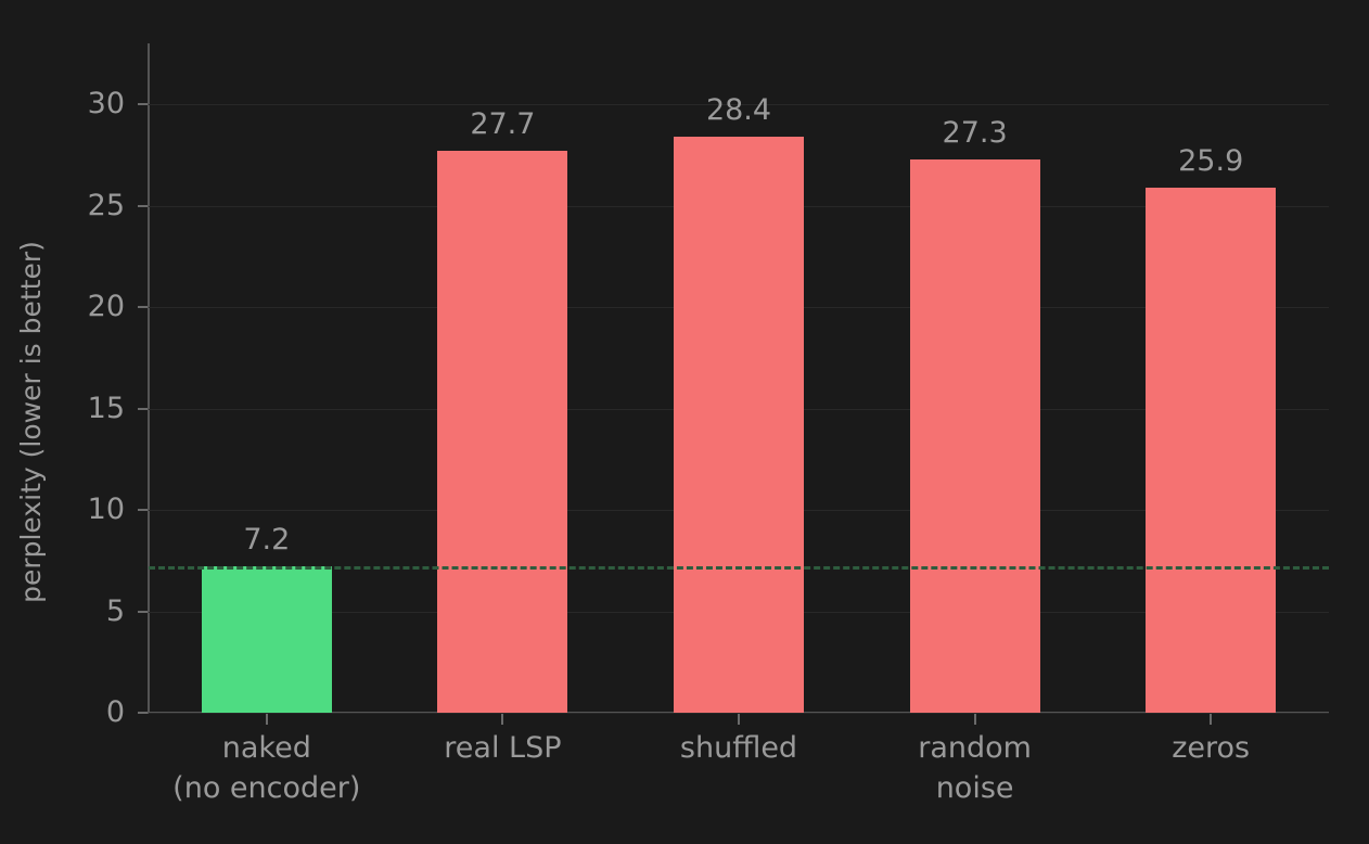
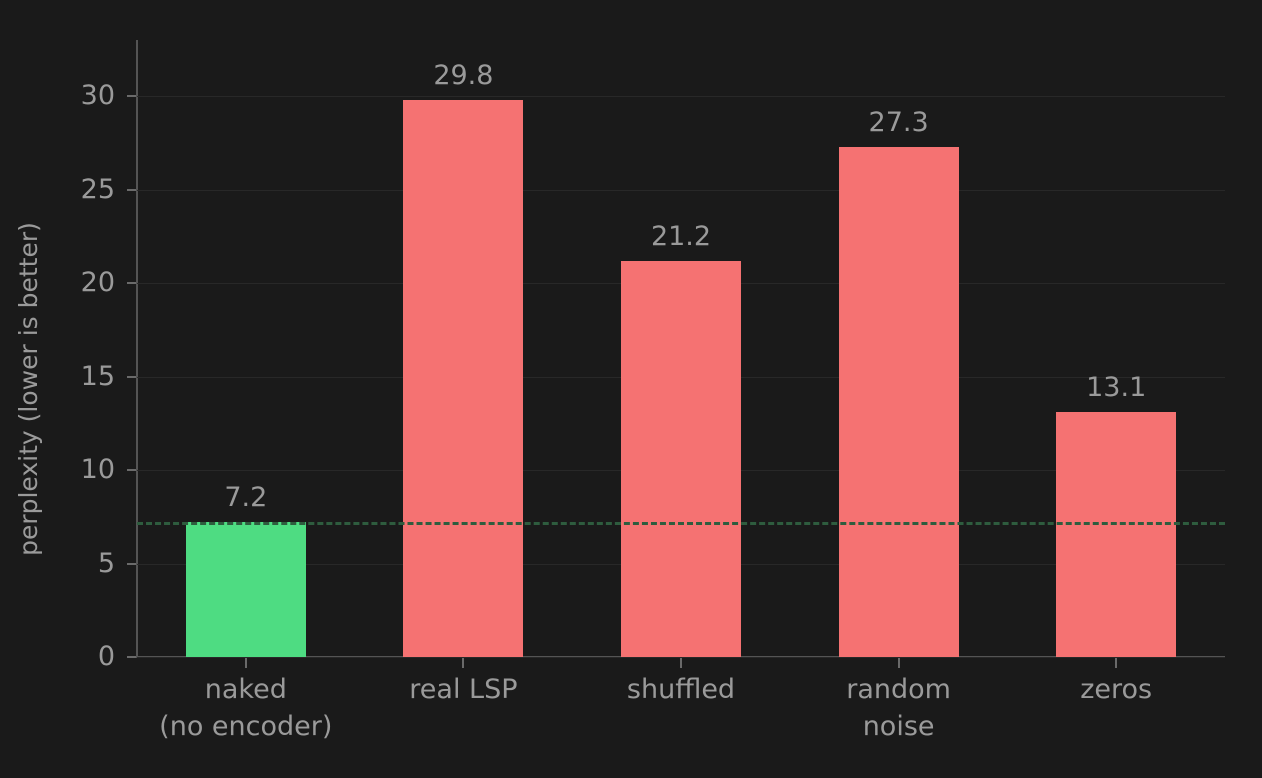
real LSP: 27.7 -> 29.8
shuffled: 28.4 -> 21.2
zeros: 25.9 -> 13.1
